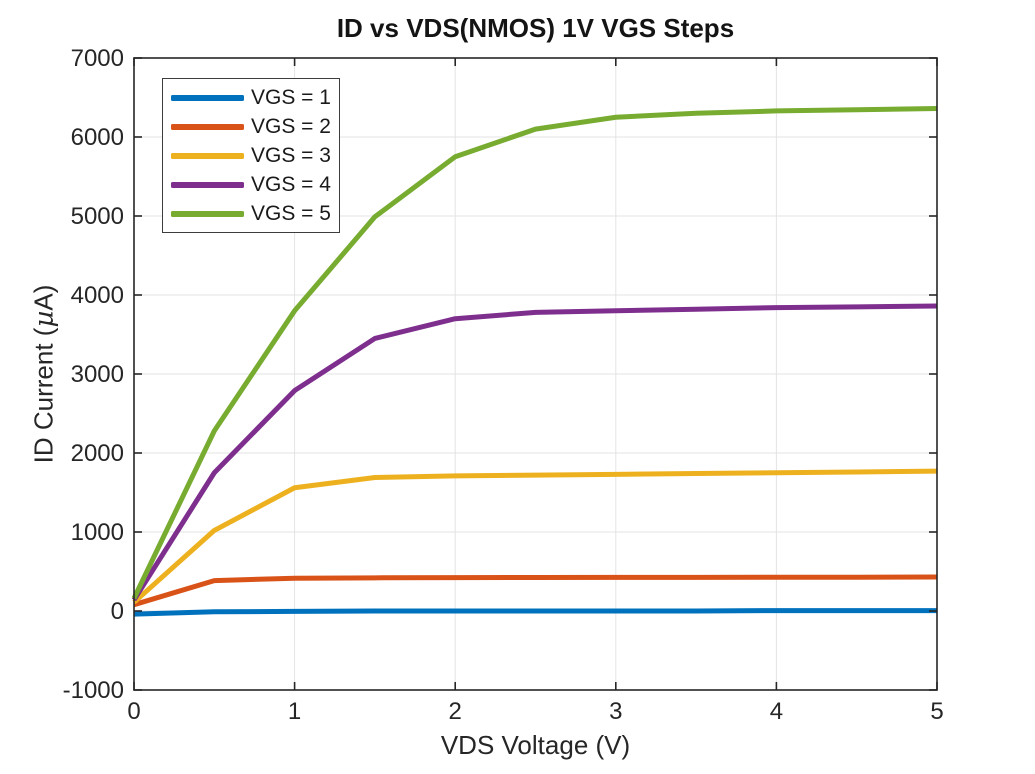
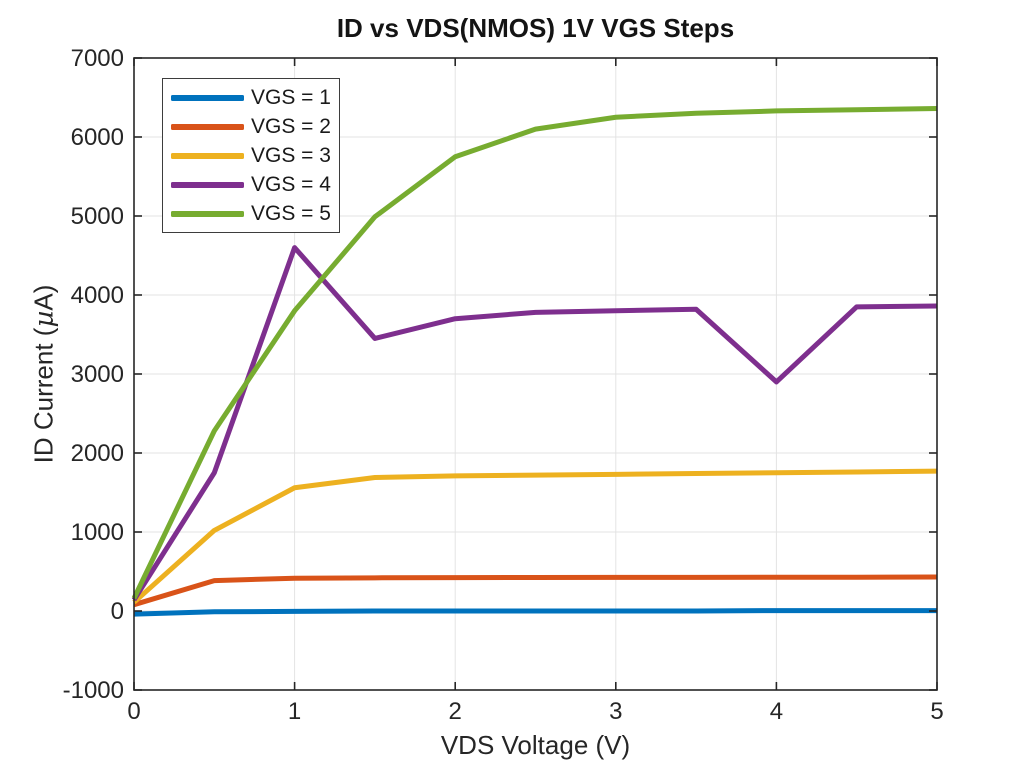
VGS = 4/1: 2800 -> 4600
VGS = 4/4: 3800 -> 2900
